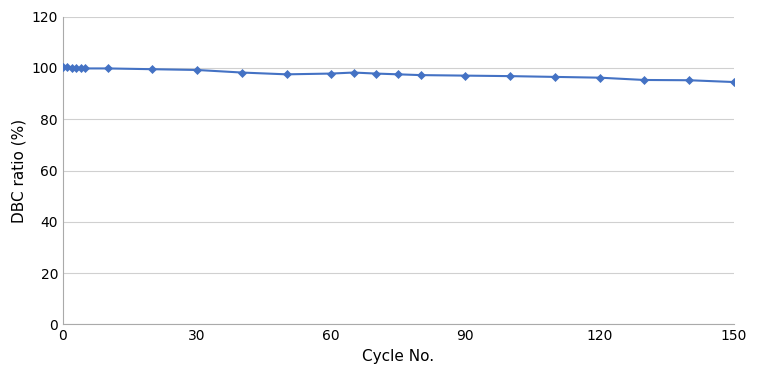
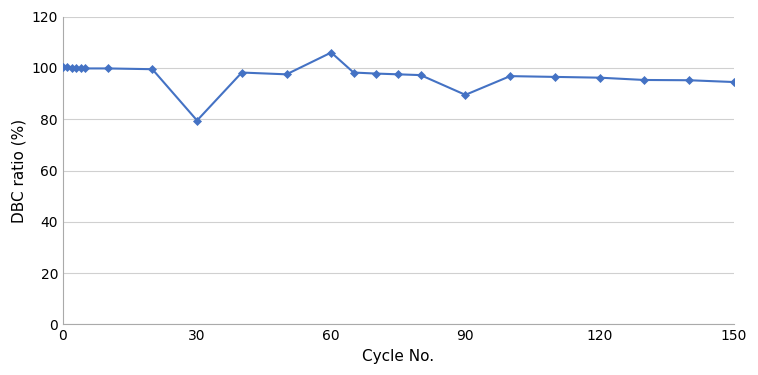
30: 99.2 -> 79.5
60: 97.8 -> 106.0
90: 97.0 -> 89.5
